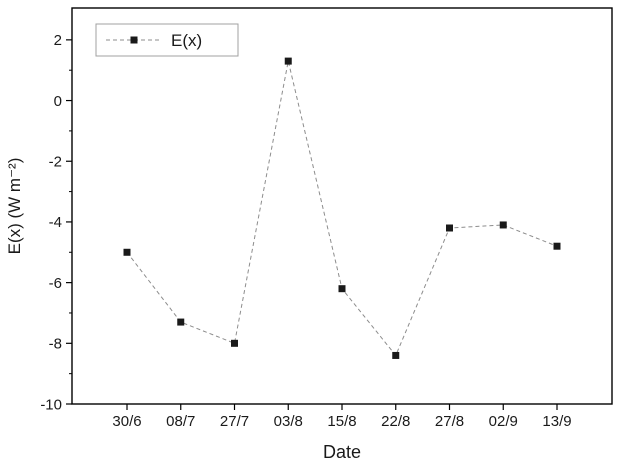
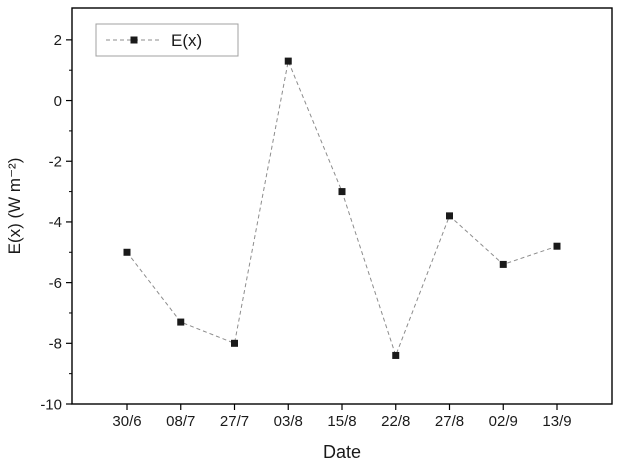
15/8: -6.2 -> -3.0
27/8: -4.2 -> -3.8
02/9: -4.1 -> -5.4
